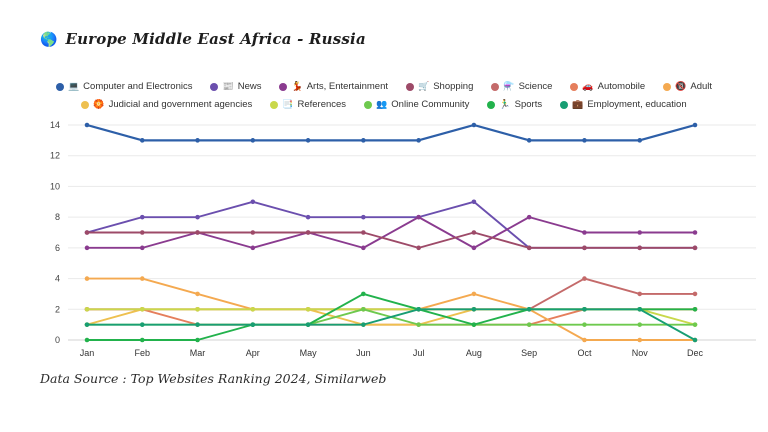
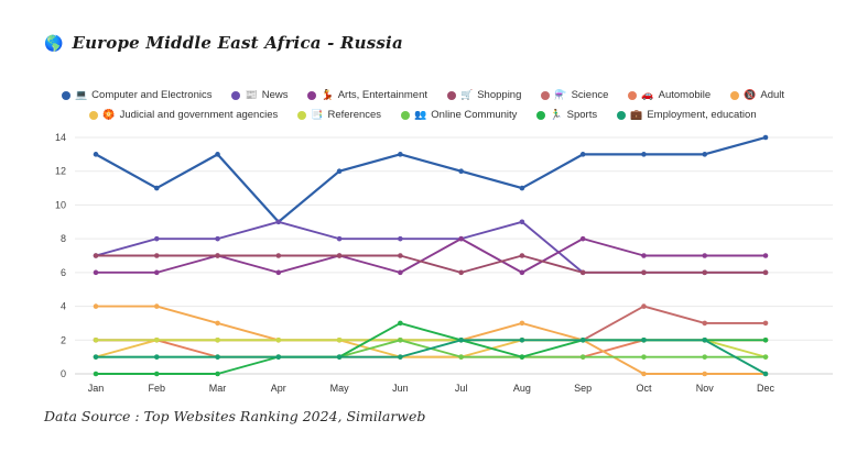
Computer and Electronics/Jan: 14 -> 13
Computer and Electronics/Feb: 13 -> 11
Computer and Electronics/Apr: 13 -> 9
Computer and Electronics/May: 13 -> 12
Computer and Electronics/Jul: 13 -> 12
Computer and Electronics/Aug: 14 -> 11
